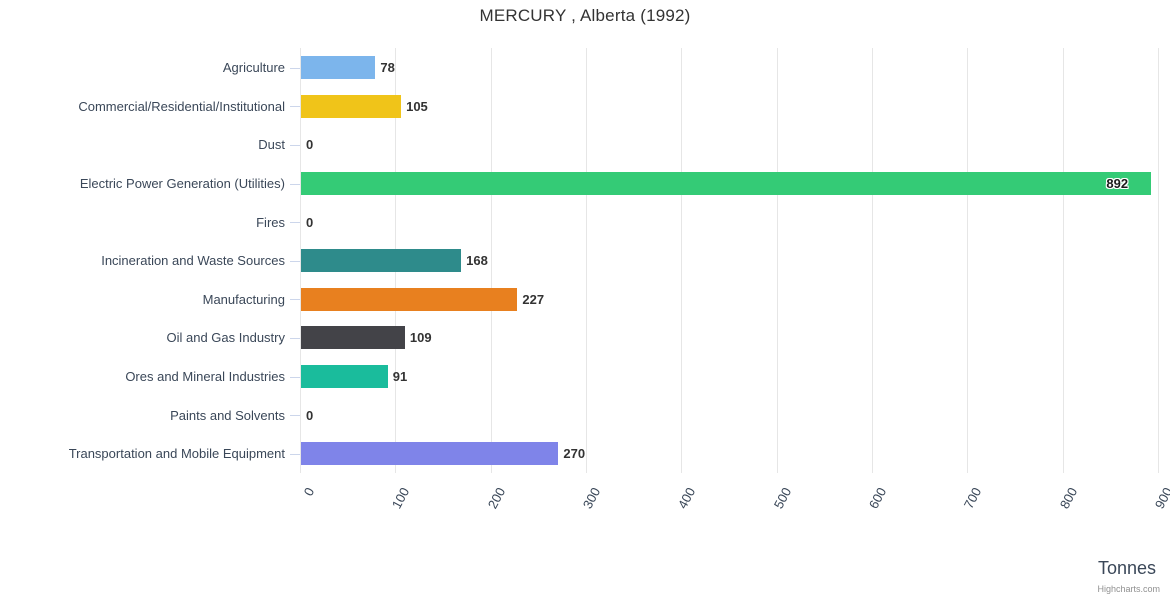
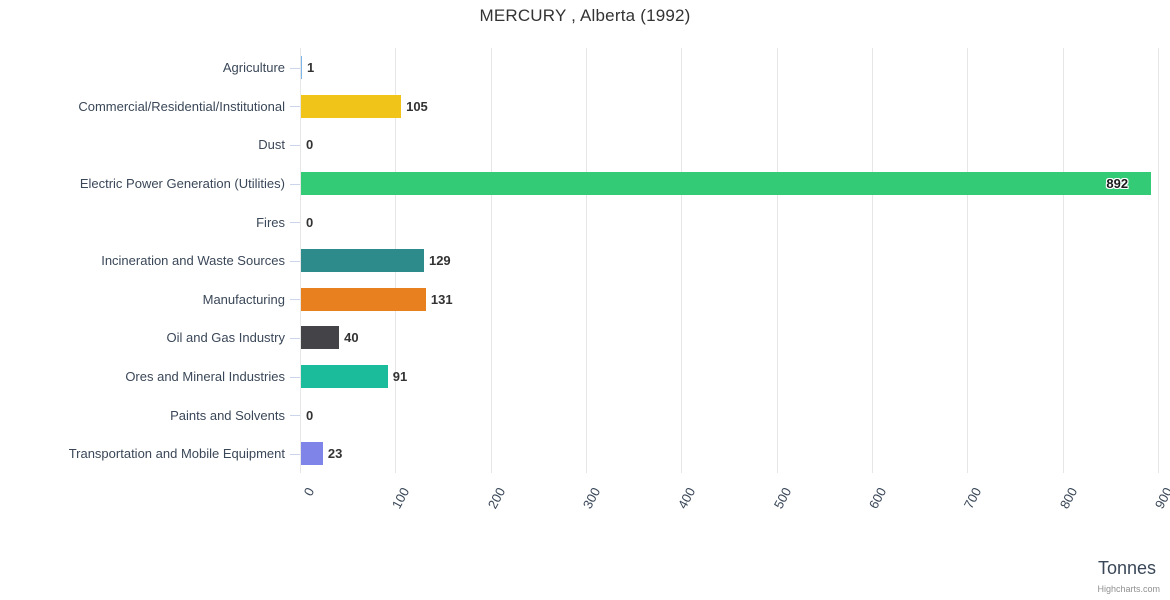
Agriculture: 78 -> 1
Incineration and Waste Sources: 168 -> 129
Manufacturing: 227 -> 131
Oil and Gas Industry: 109 -> 40
Transportation and Mobile Equipment: 270 -> 23
